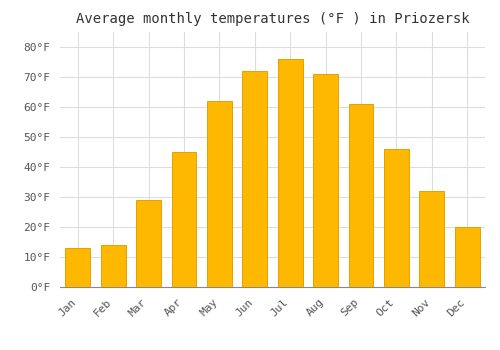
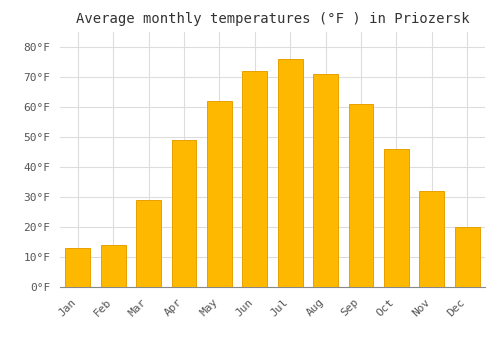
Apr: 45°F -> 49°F
